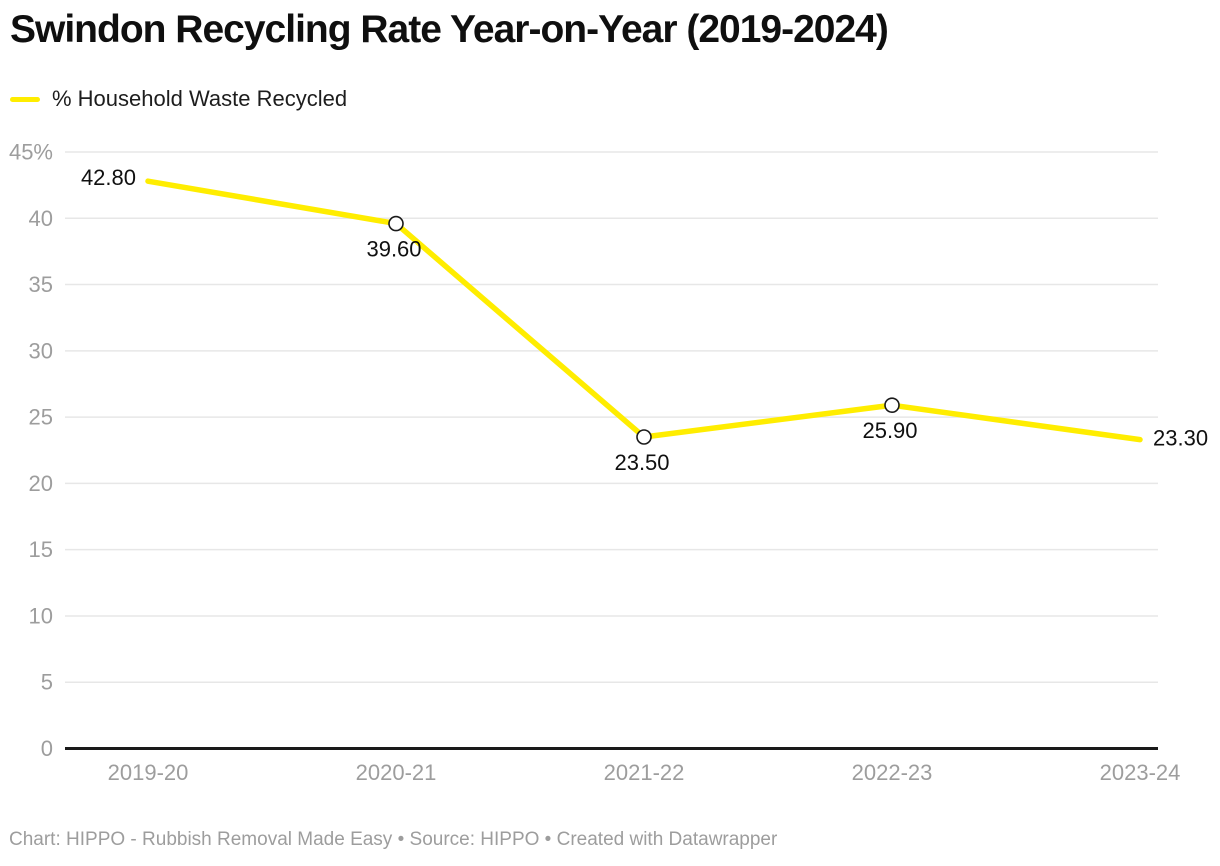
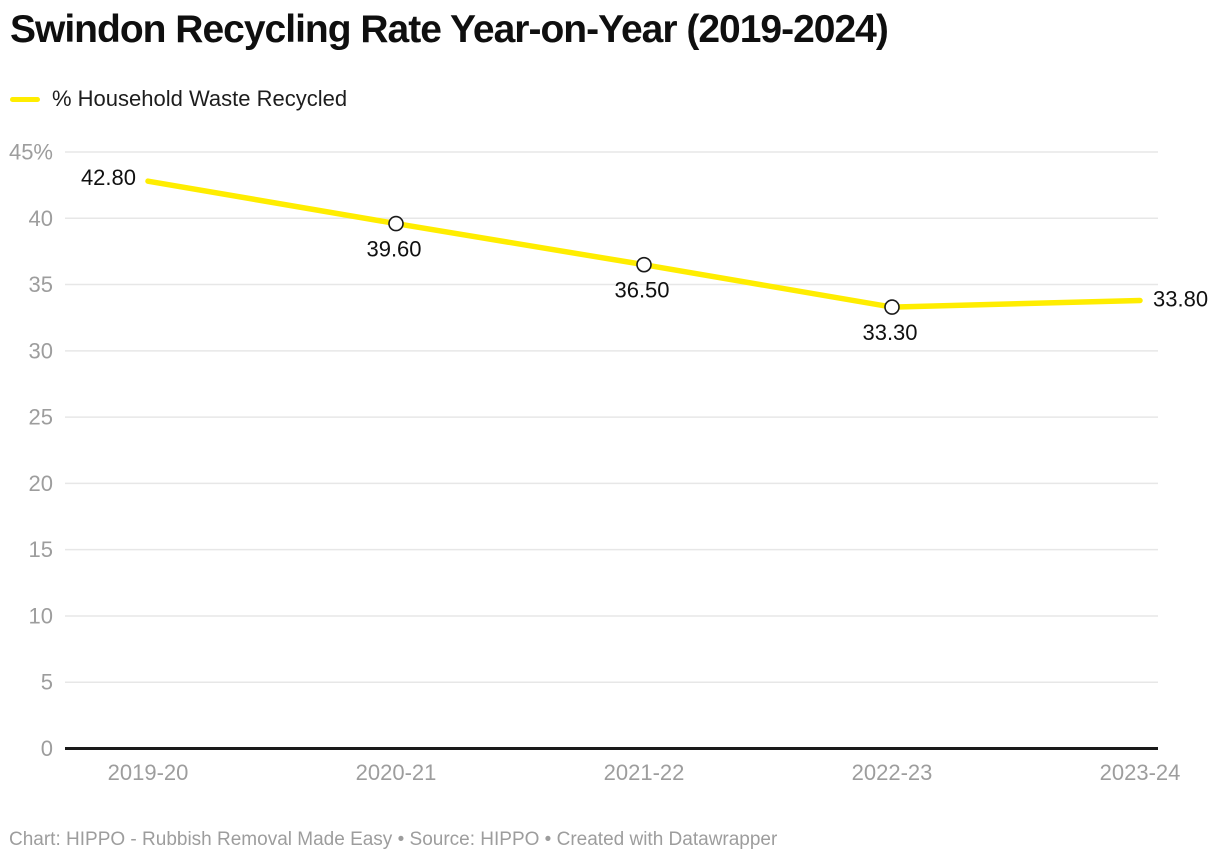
2021-22: 23.50 -> 36.50
2022-23: 25.90 -> 33.30
2023-24: 23.30 -> 33.80
